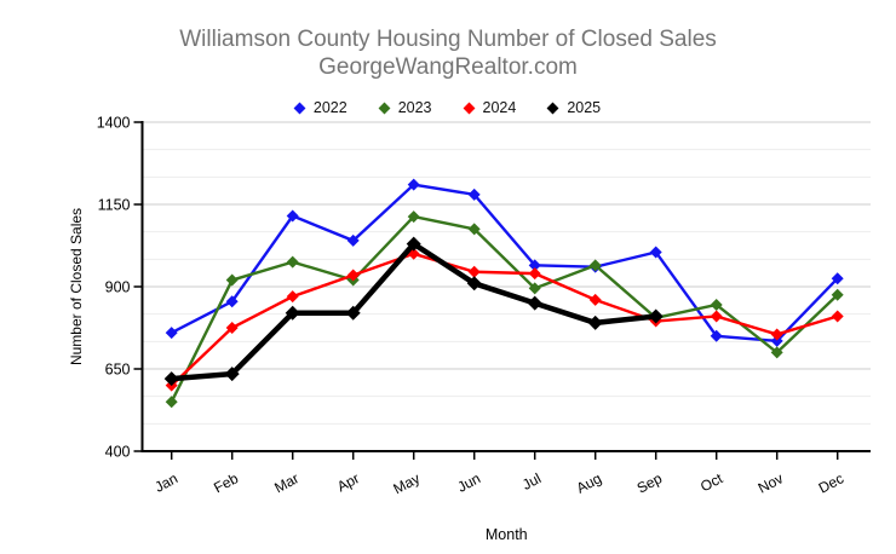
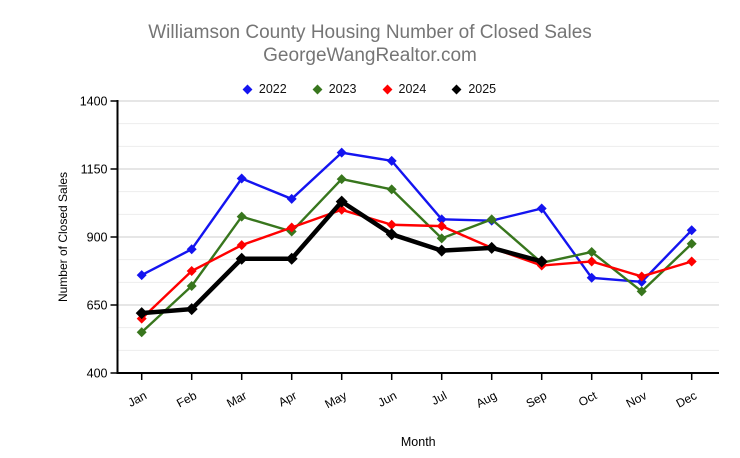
2023/Feb: 920 -> 720
2025/Aug: 790 -> 860
